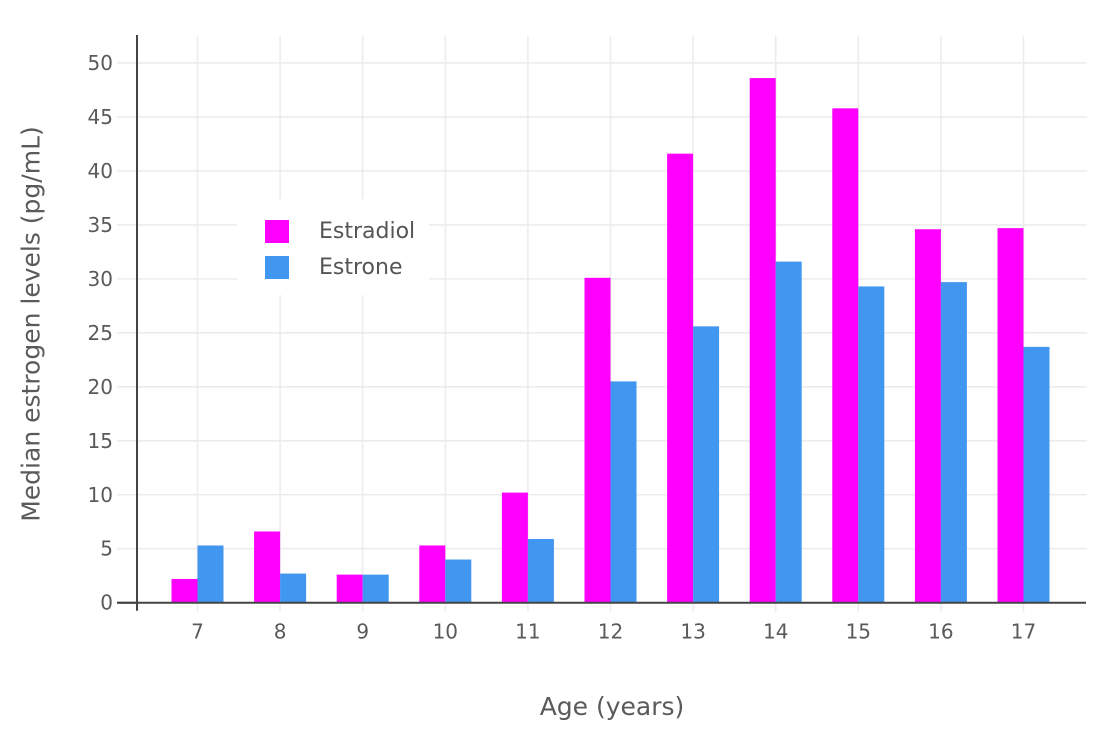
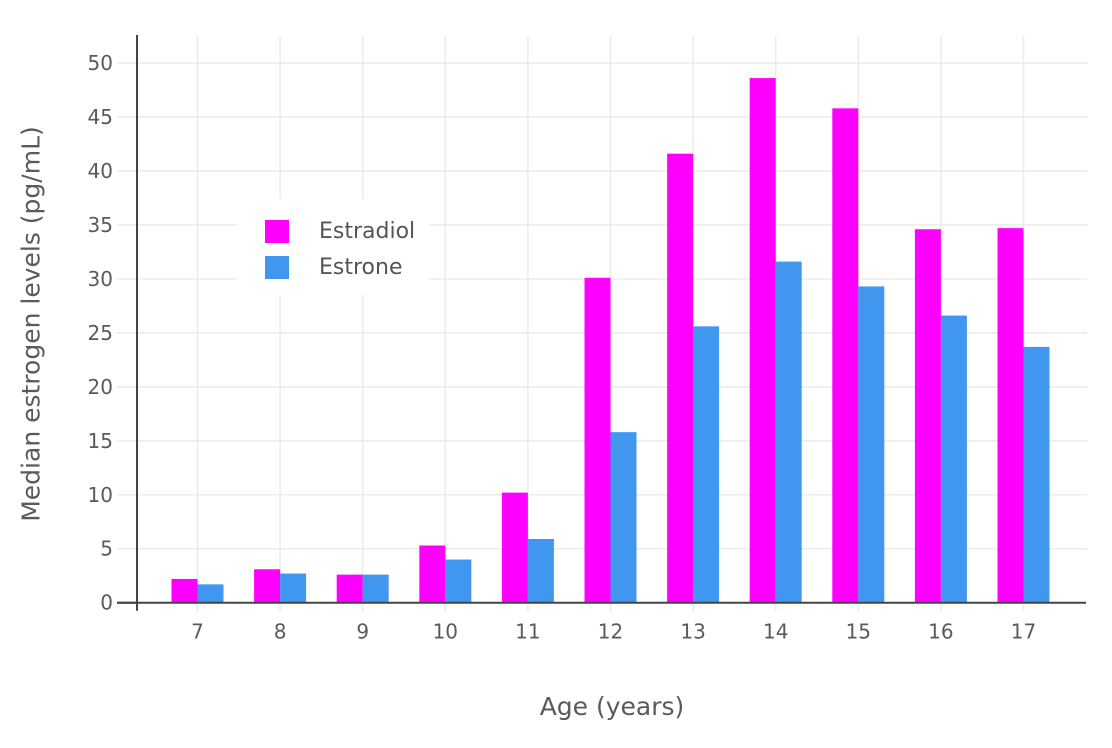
Estrone/7: 5.3 -> 1.7
Estradiol/8: 6.6 -> 3.1
Estrone/12: 20.5 -> 15.8
Estrone/16: 29.7 -> 26.6
